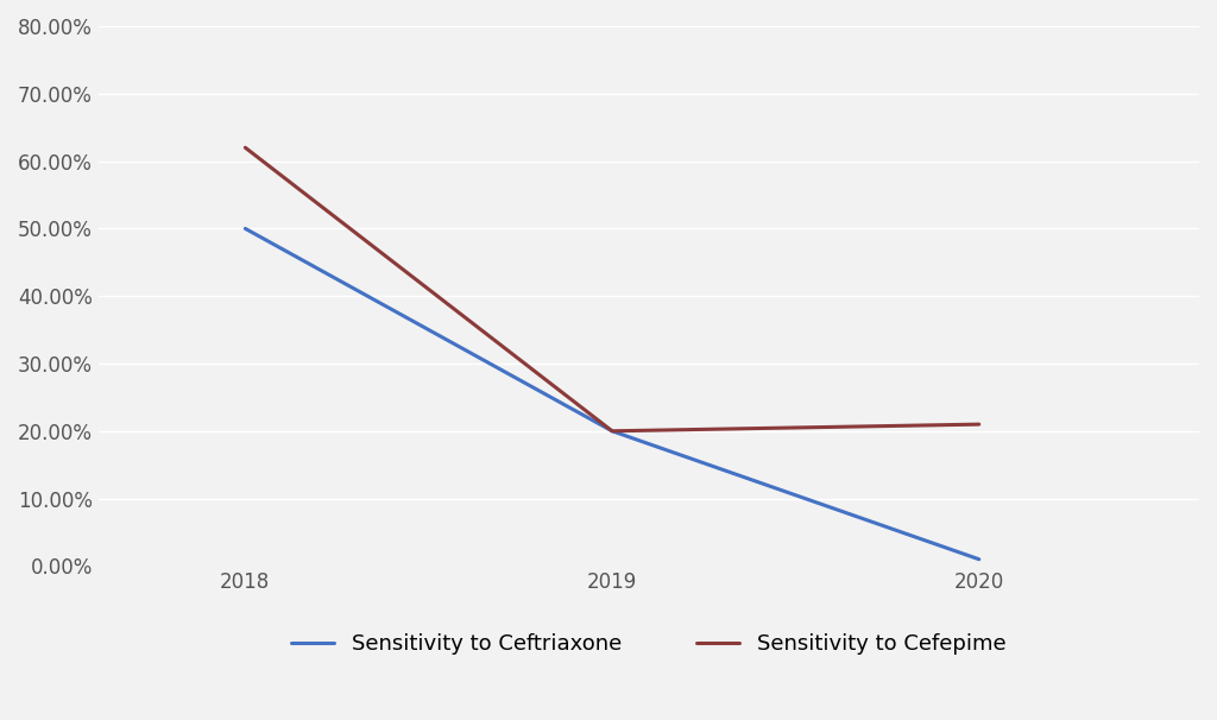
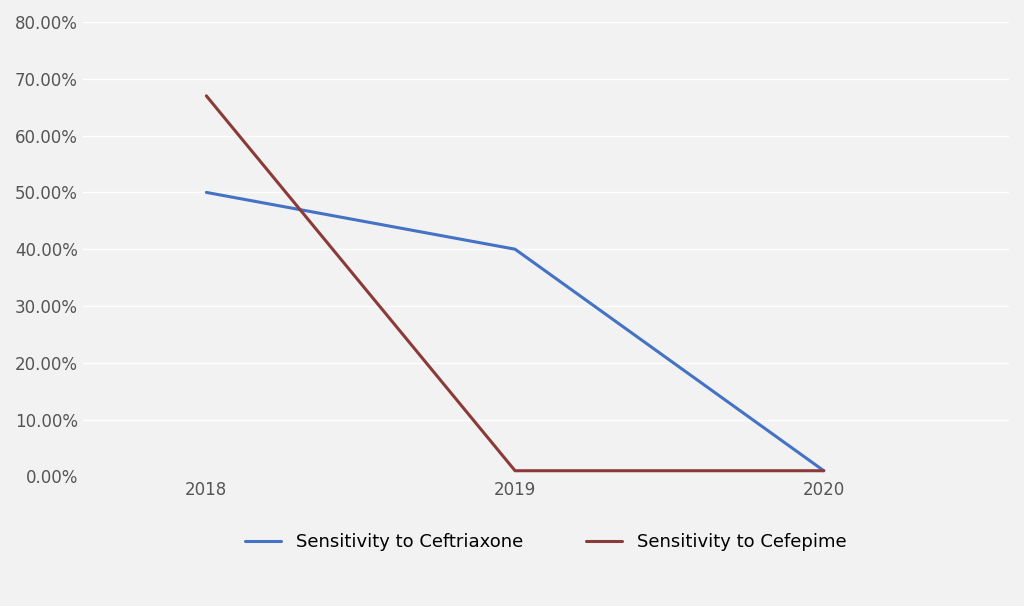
Sensitivity to Cefepime/2018: 62% -> 67%
Sensitivity to Ceftriaxone/2019: 20% -> 40%
Sensitivity to Cefepime/2019: 20% -> 1%
Sensitivity to Cefepime/2020: 21% -> 1%
